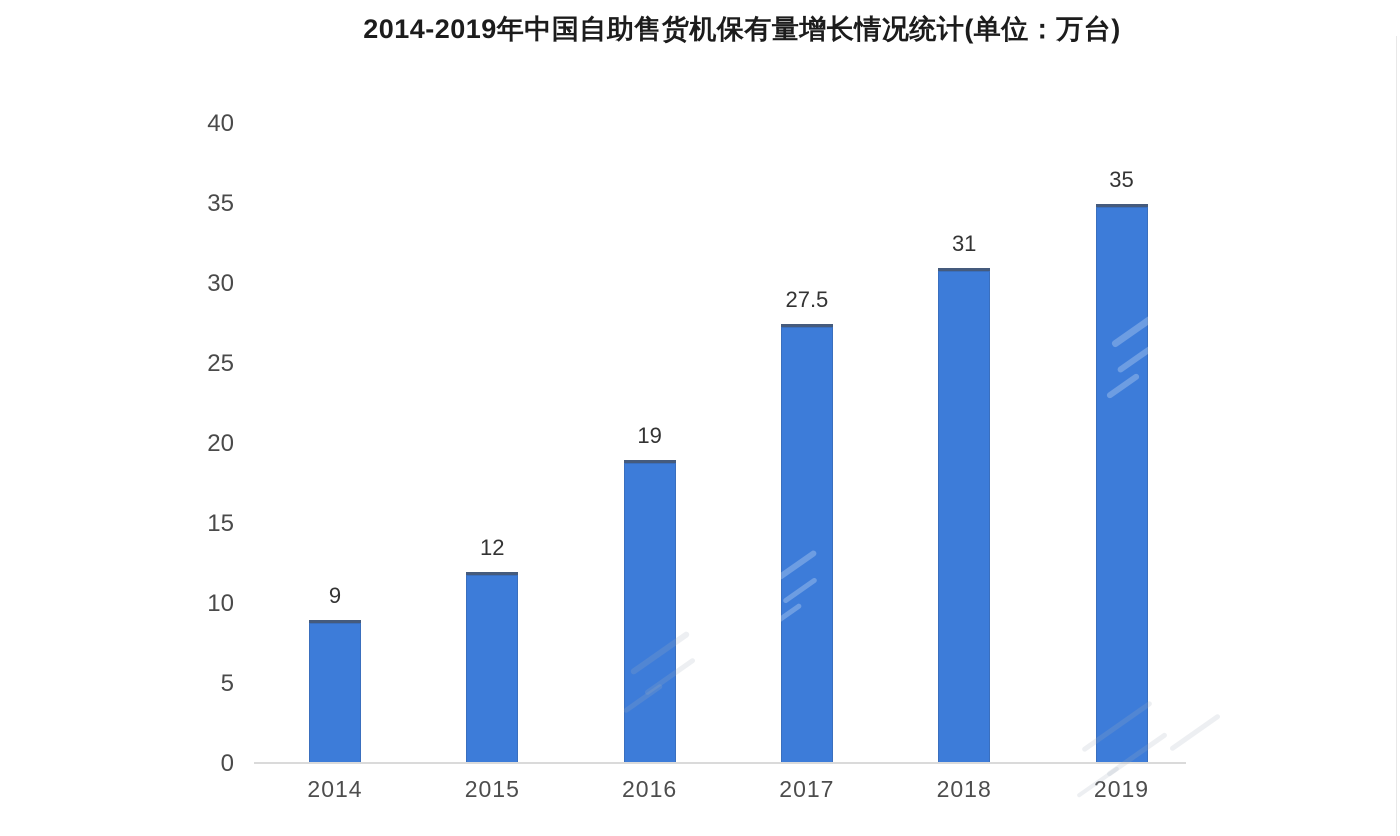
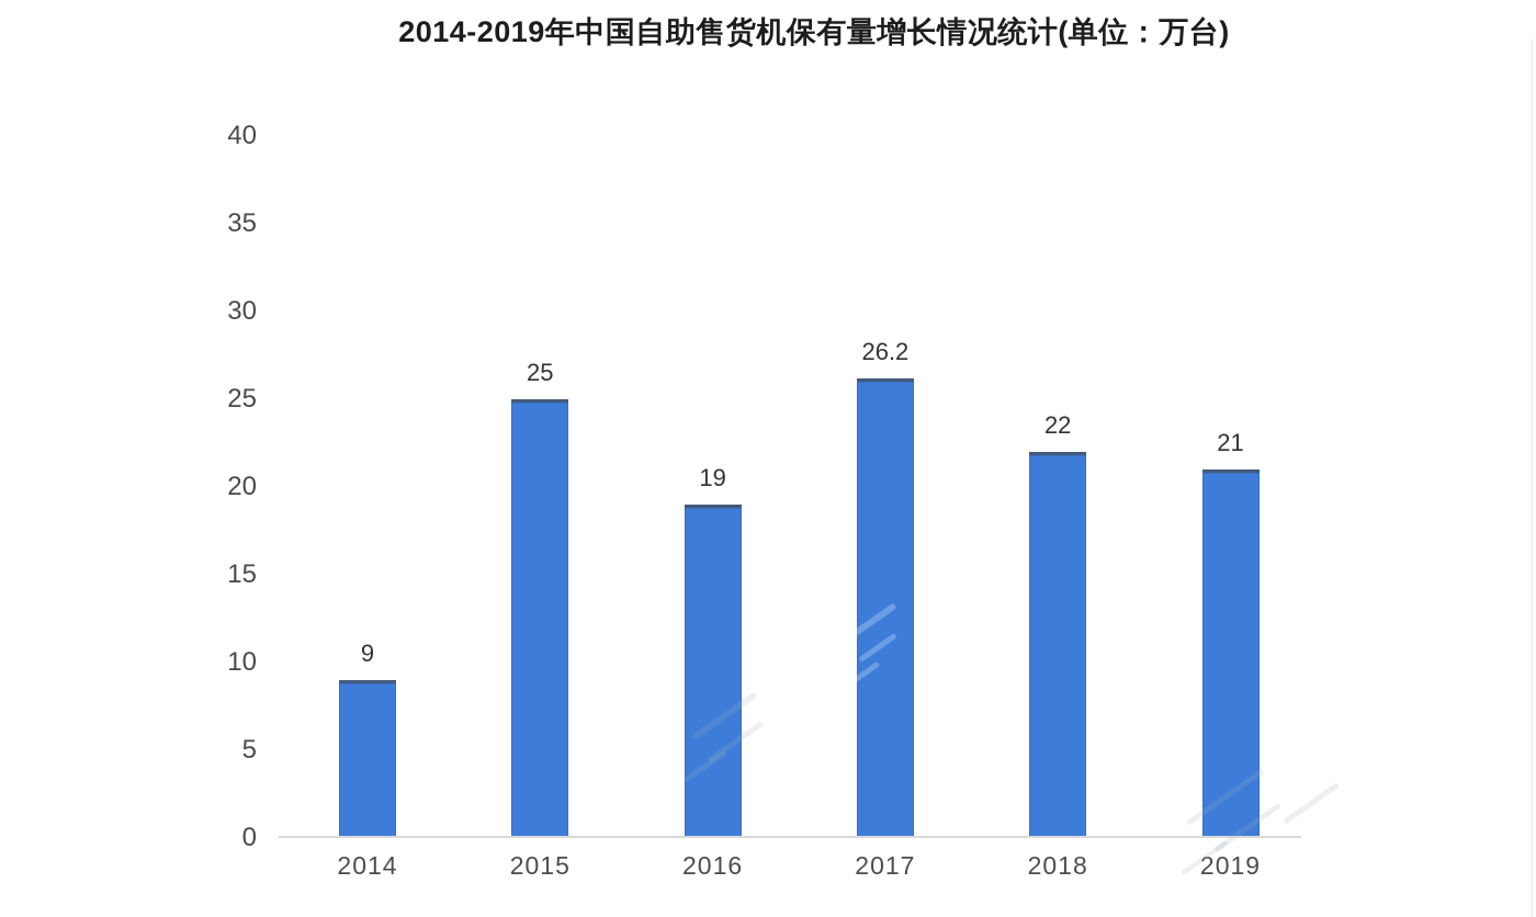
2015: 12 -> 25
2017: 27.5 -> 26.2
2018: 31 -> 22
2019: 35 -> 21
